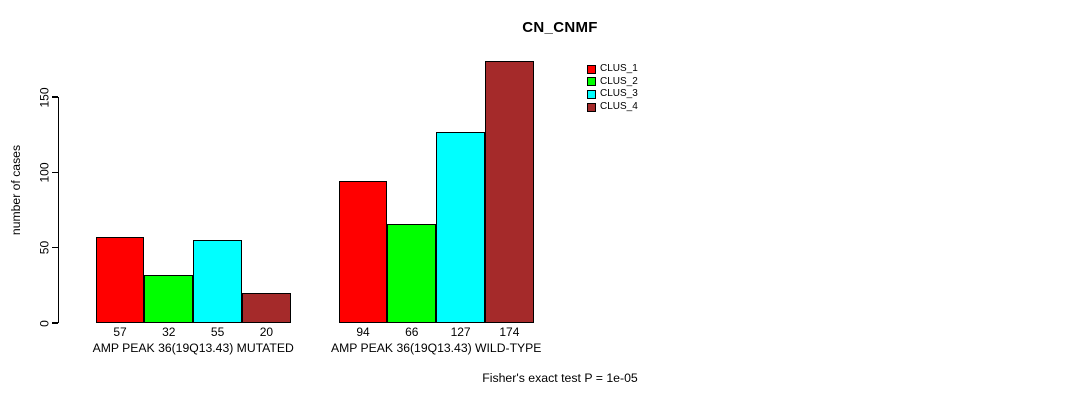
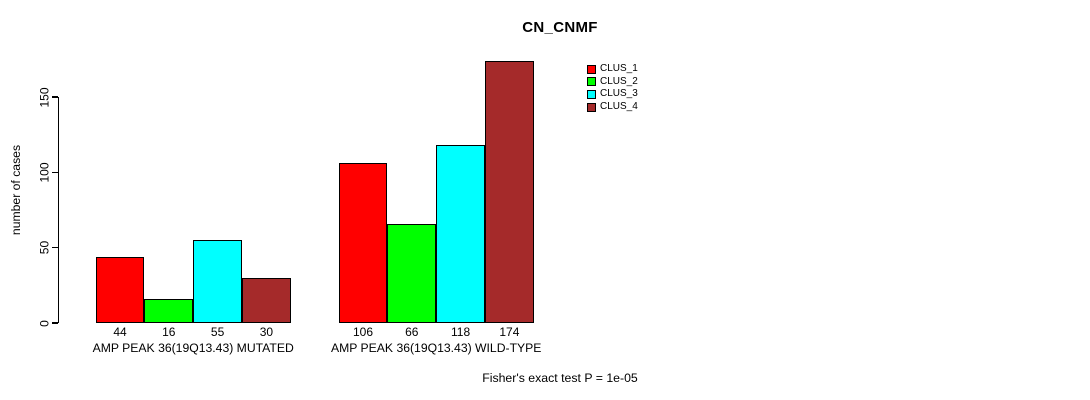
CLUS_1/AMP PEAK 36(19Q13.43) MUTATED: 57 -> 44
CLUS_2/AMP PEAK 36(19Q13.43) MUTATED: 32 -> 16
CLUS_4/AMP PEAK 36(19Q13.43) MUTATED: 20 -> 30
CLUS_1/AMP PEAK 36(19Q13.43) WILD-TYPE: 94 -> 106
CLUS_3/AMP PEAK 36(19Q13.43) WILD-TYPE: 127 -> 118
